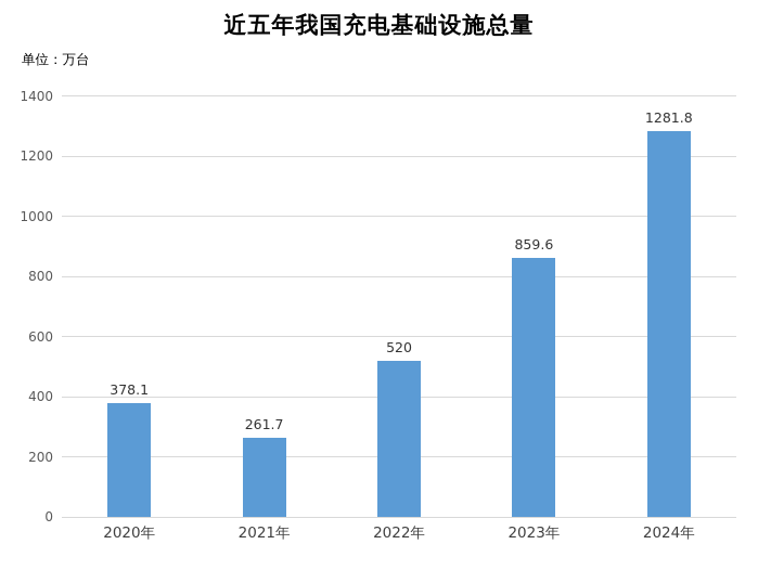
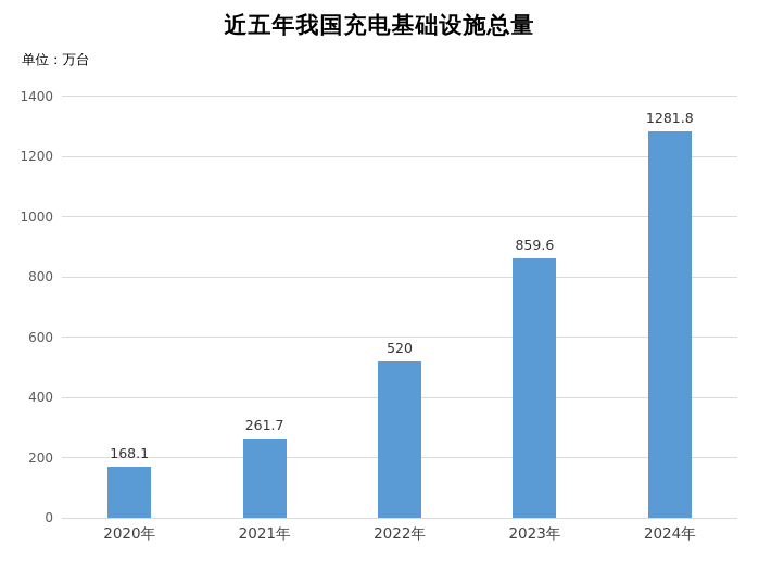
2020年: 378.1 -> 168.1
